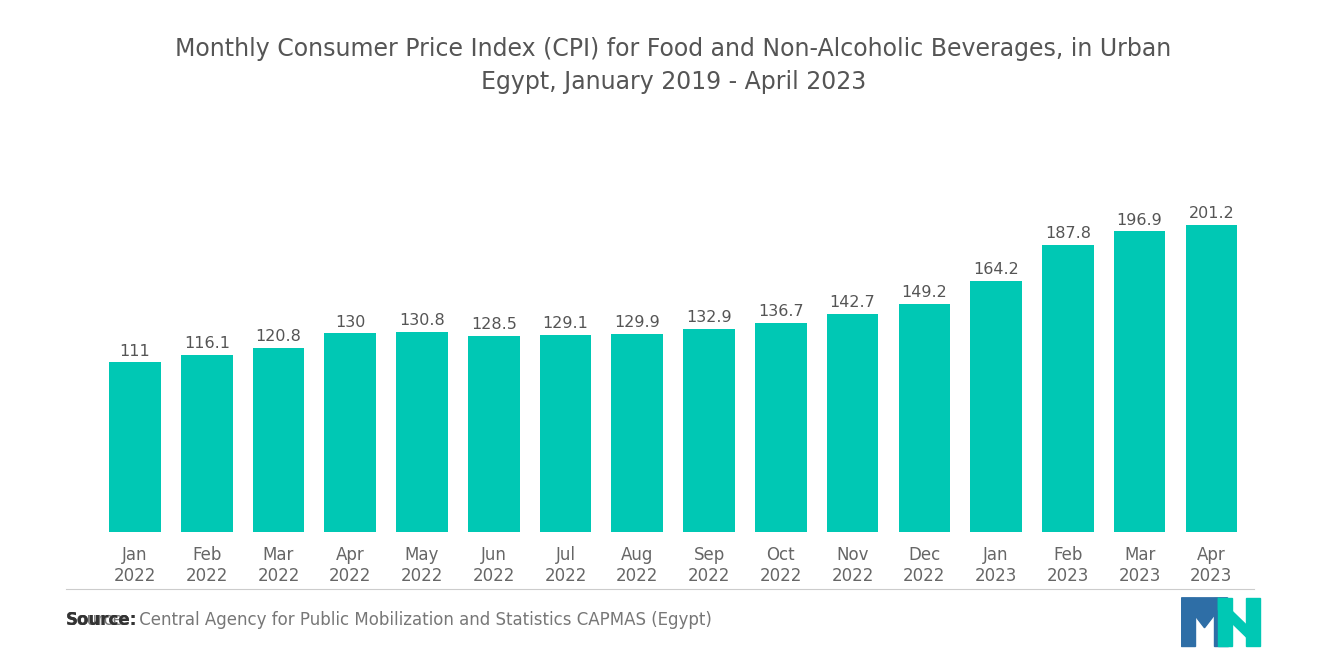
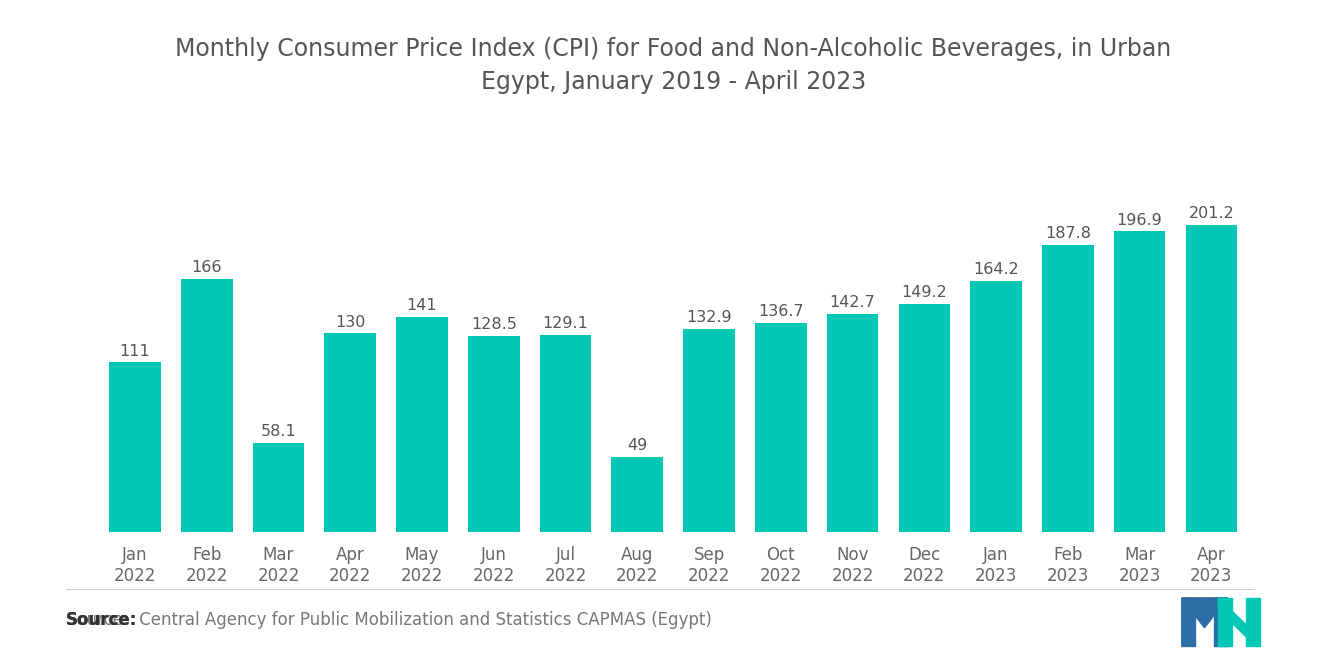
Feb 2022: 116.1 -> 166
Mar 2022: 120.8 -> 58.1
May 2022: 130.8 -> 141
Aug 2022: 129.9 -> 49
